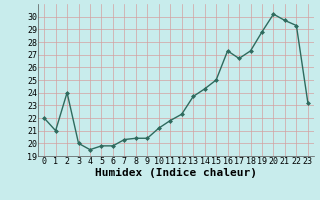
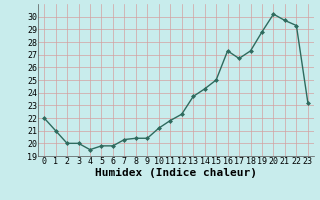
2: 24.0 -> 20.0
